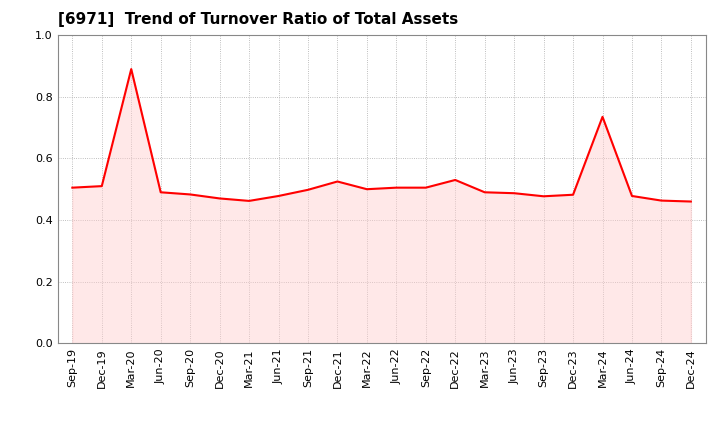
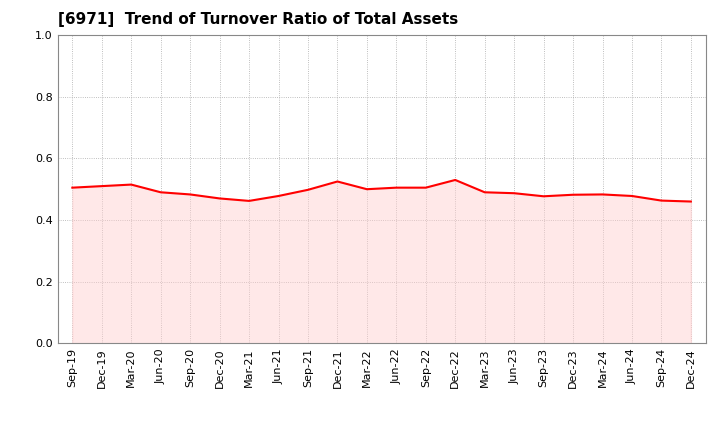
Mar-20: 0.890 -> 0.515
Mar-24: 0.735 -> 0.483
